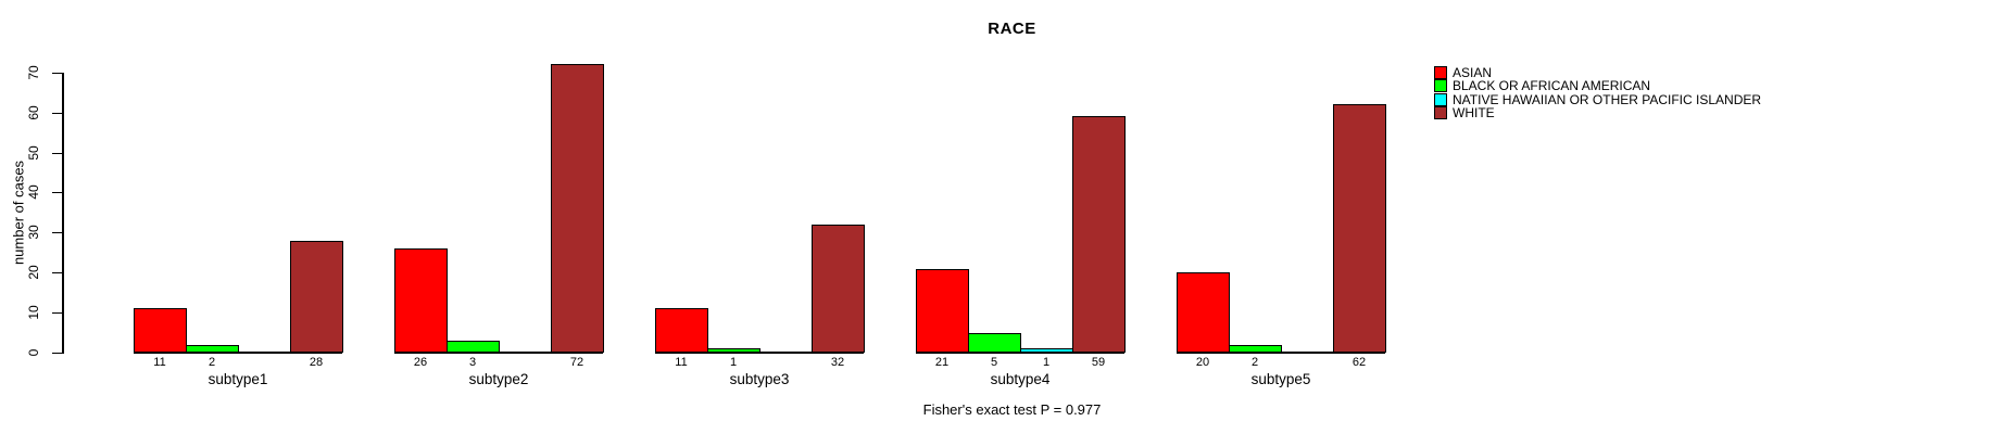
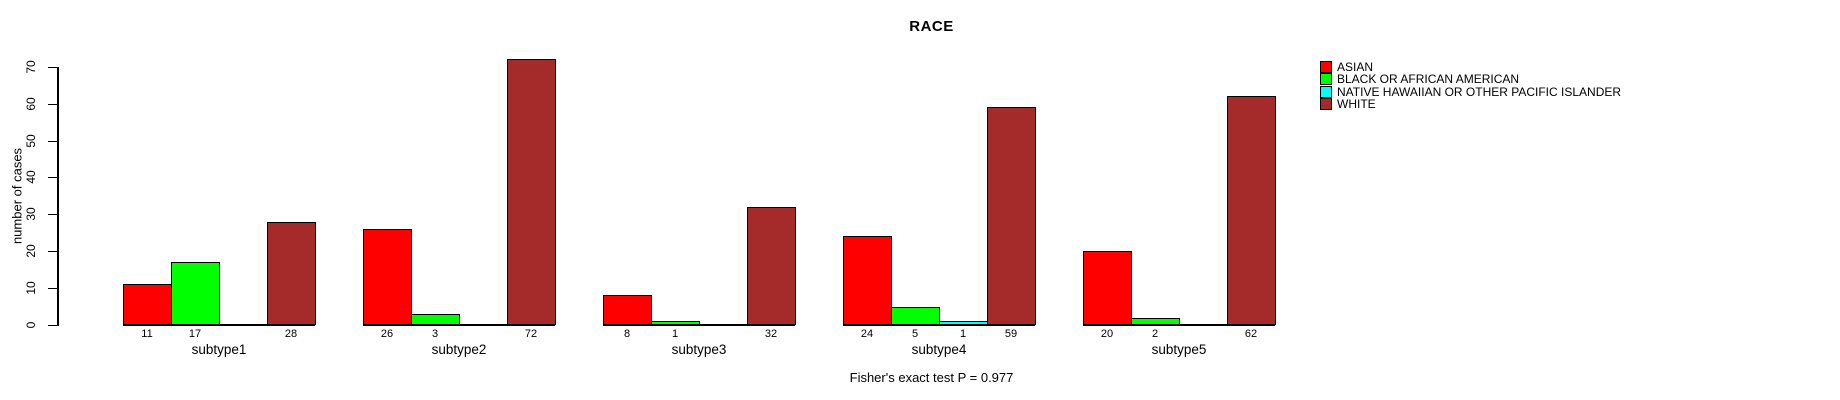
BLACK OR AFRICAN AMERICAN/subtype1: 2 -> 17
ASIAN/subtype3: 11 -> 8
ASIAN/subtype4: 21 -> 24
